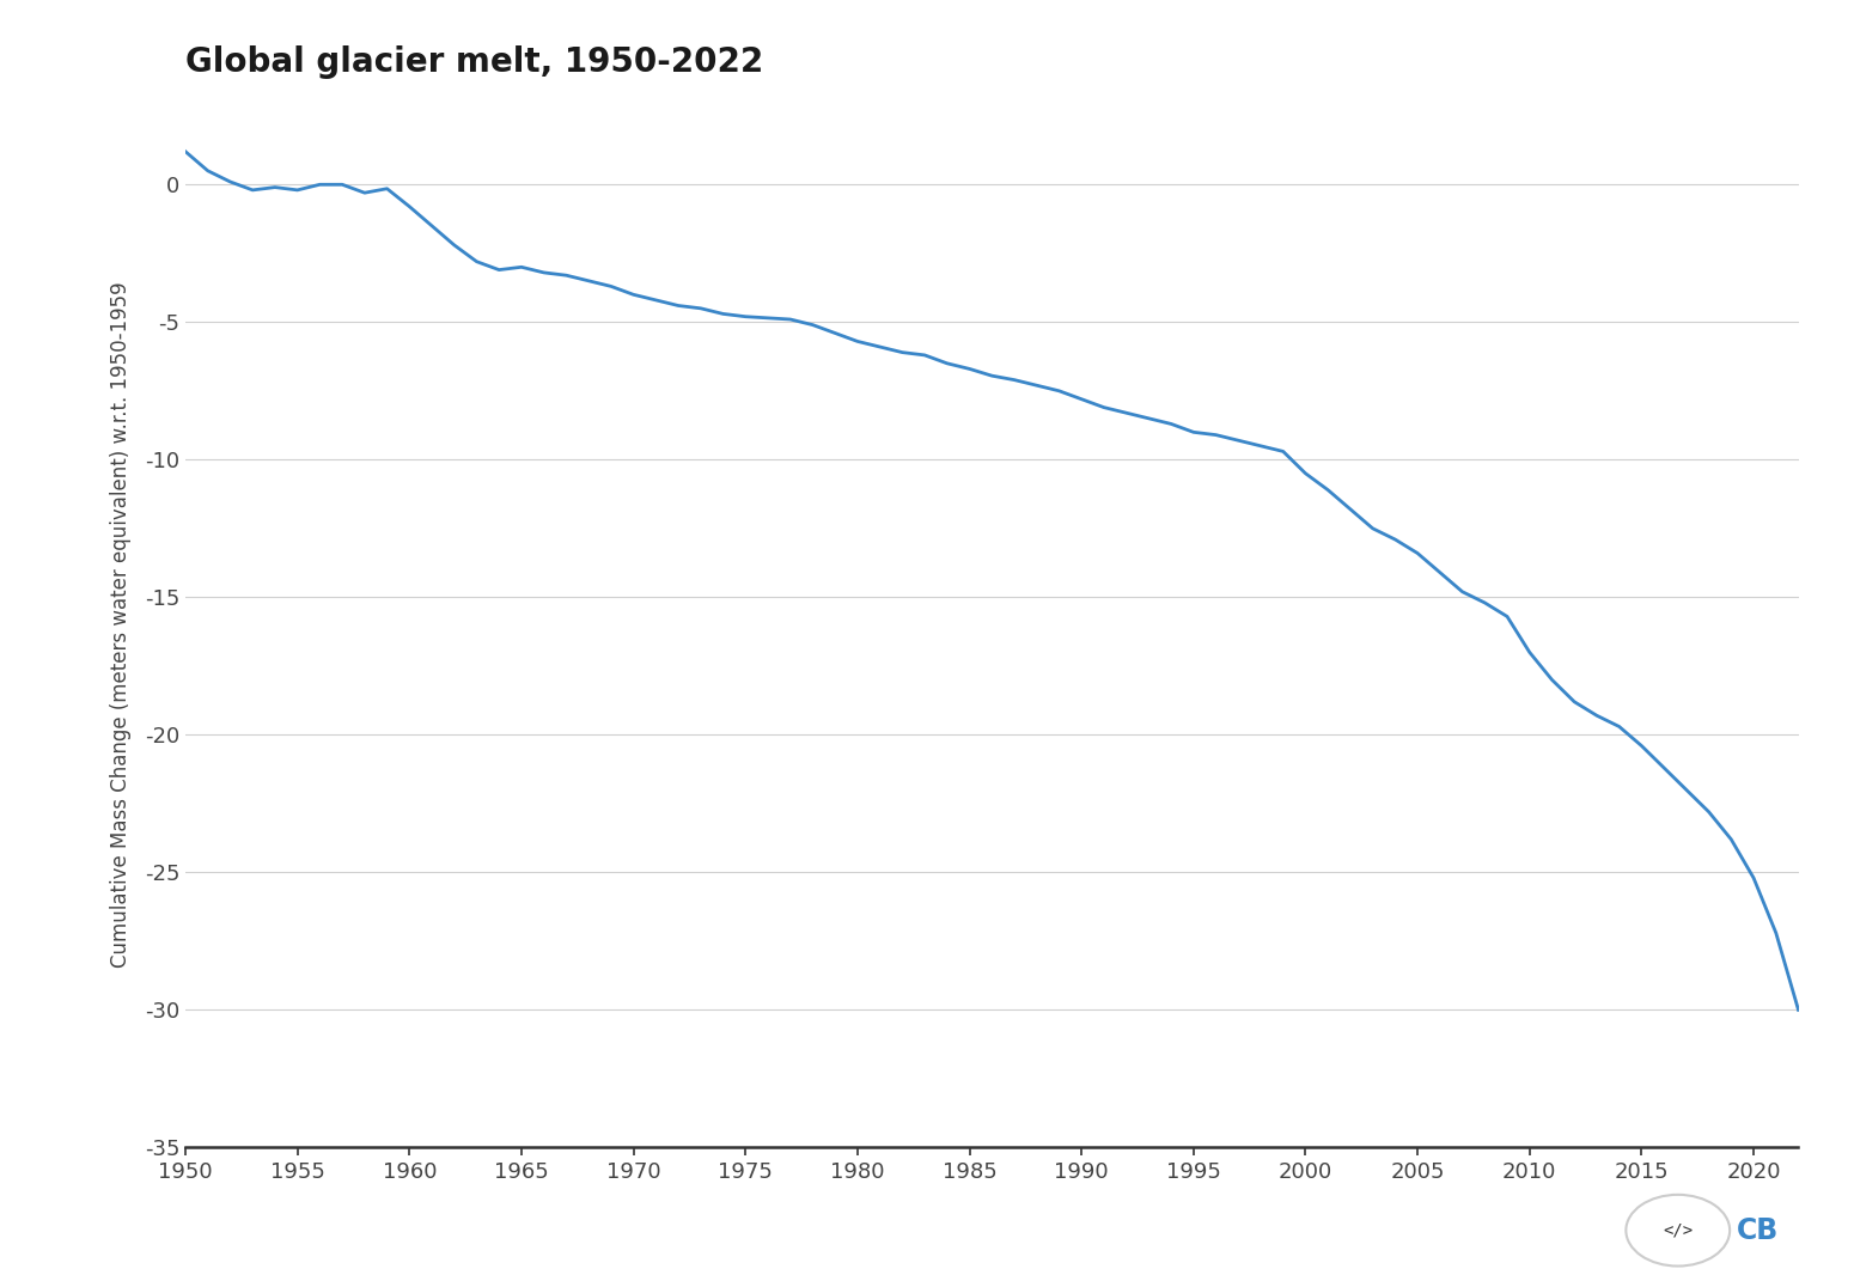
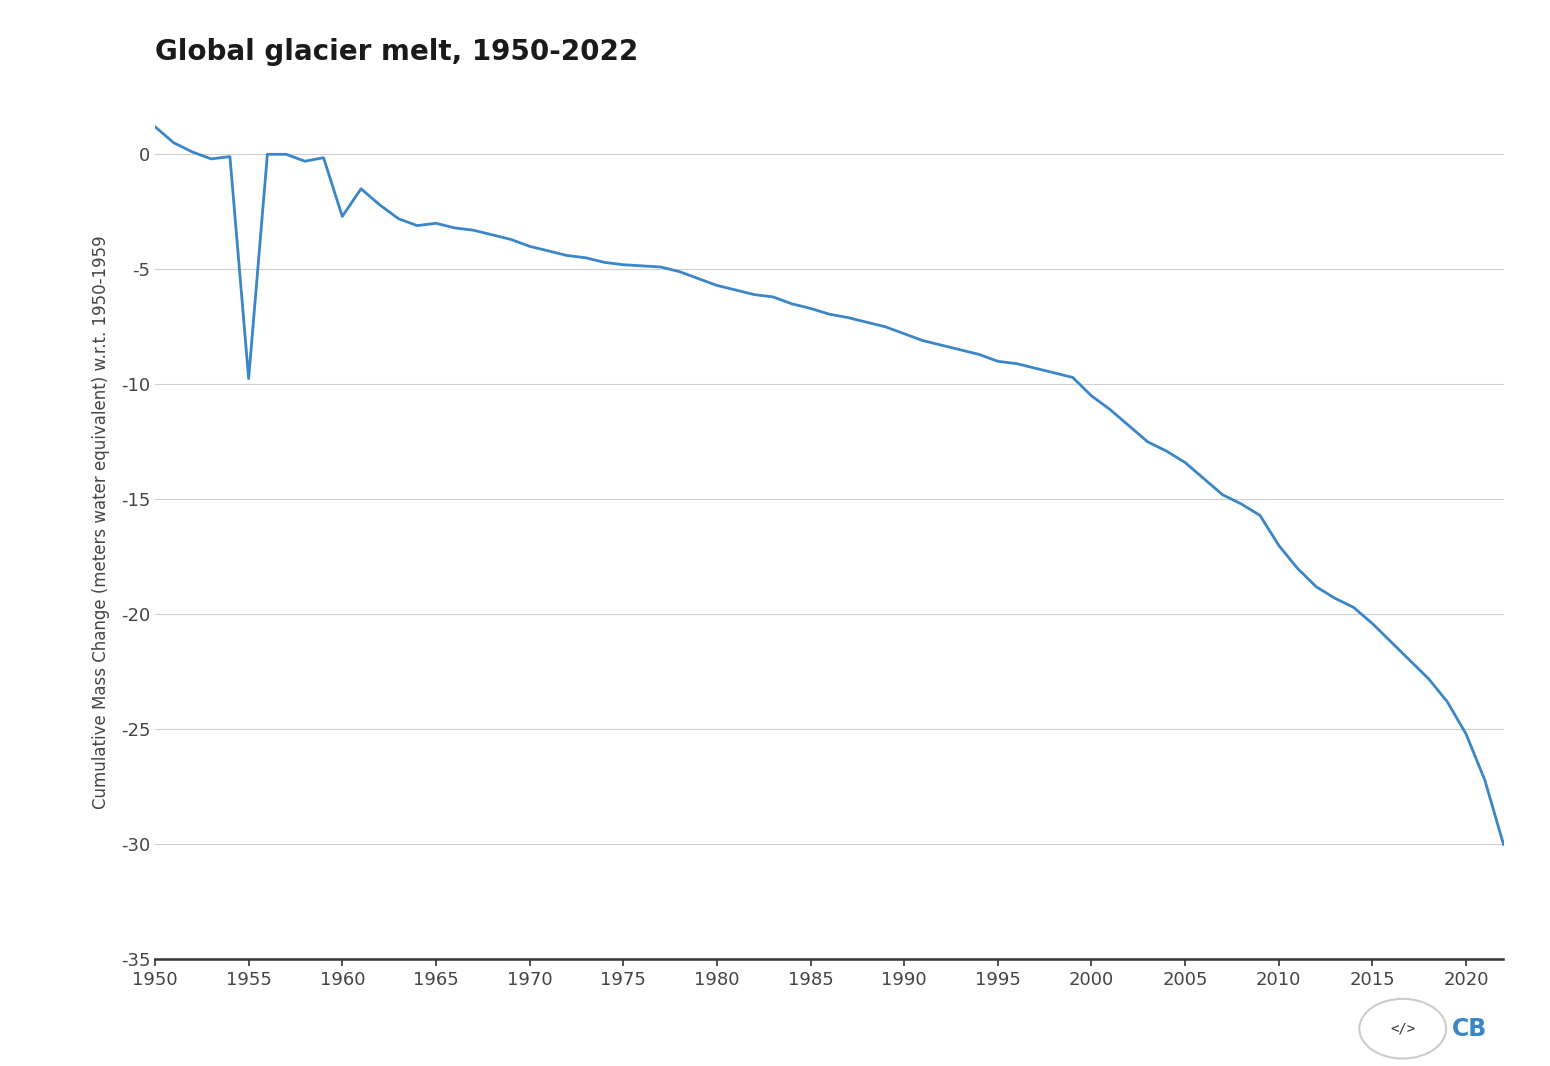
1955: -0.20 -> -9.75
1960: -0.80 -> -2.70
